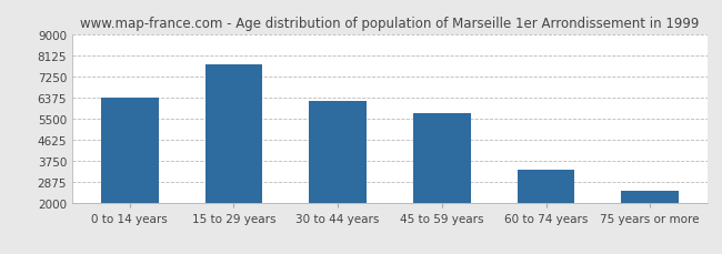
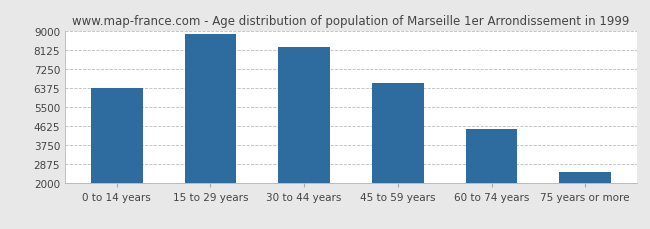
15 to 29 years: 7750 -> 8880
30 to 44 years: 6250 -> 8250
45 to 59 years: 5750 -> 6620
60 to 74 years: 3400 -> 4500
